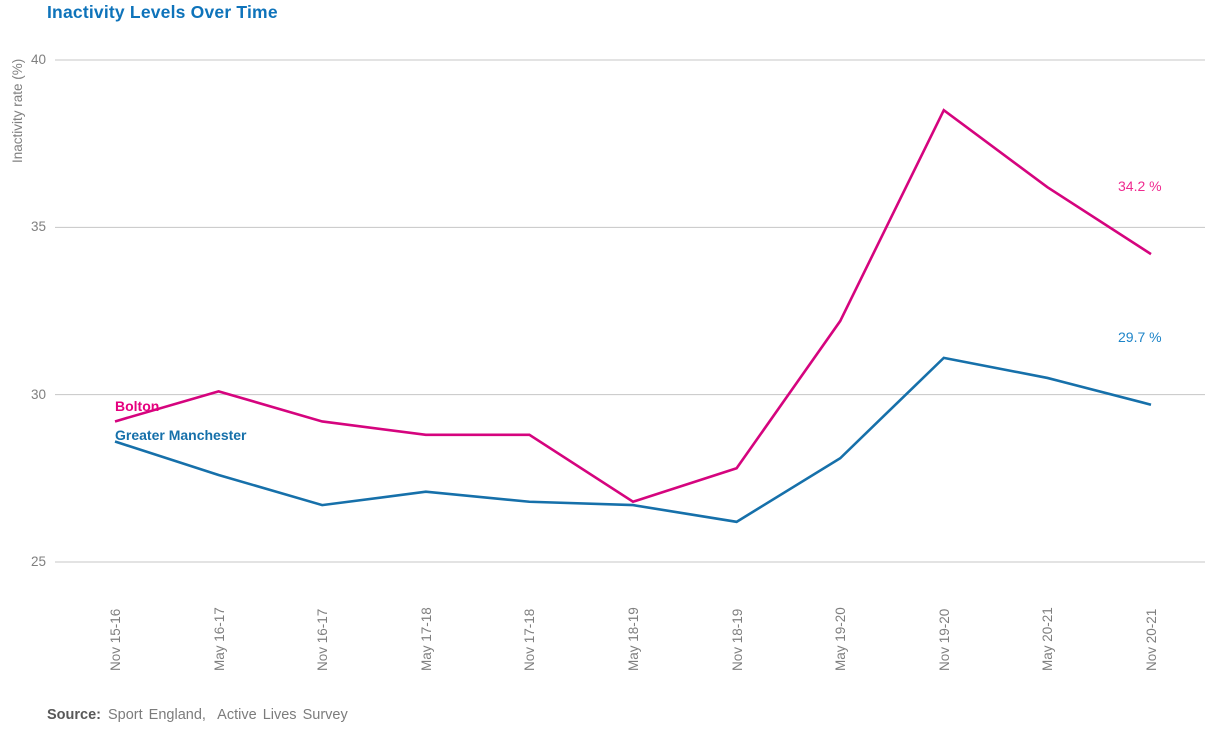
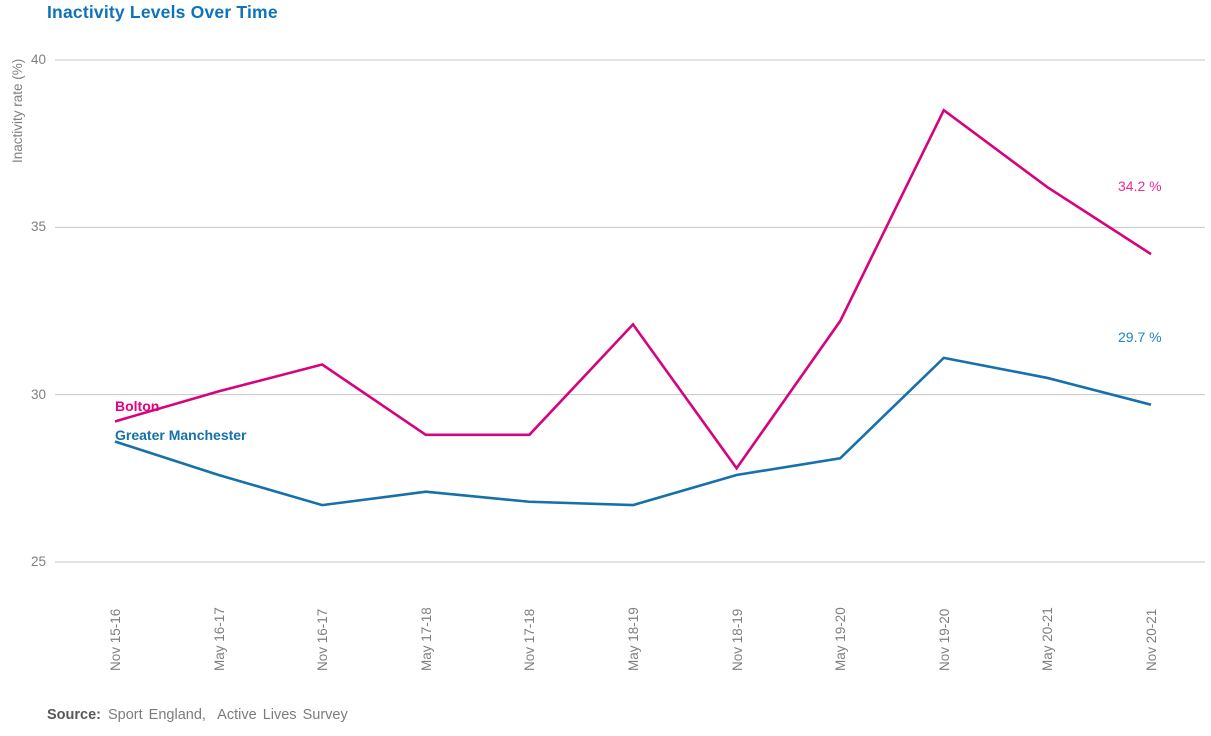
Bolton/Nov 16-17: 29.2 -> 30.9
Bolton/May 18-19: 26.8 -> 32.1
Greater Manchester/Nov 18-19: 26.2 -> 27.6
